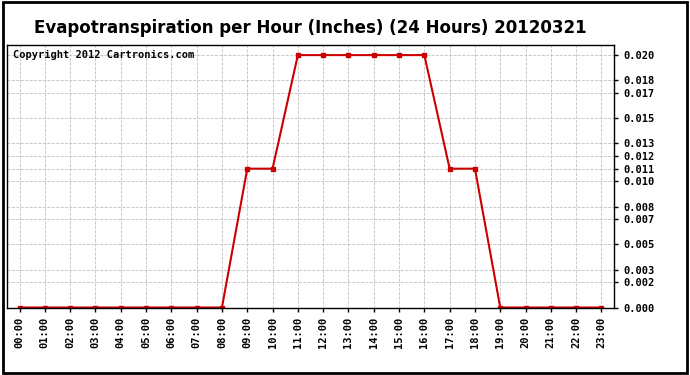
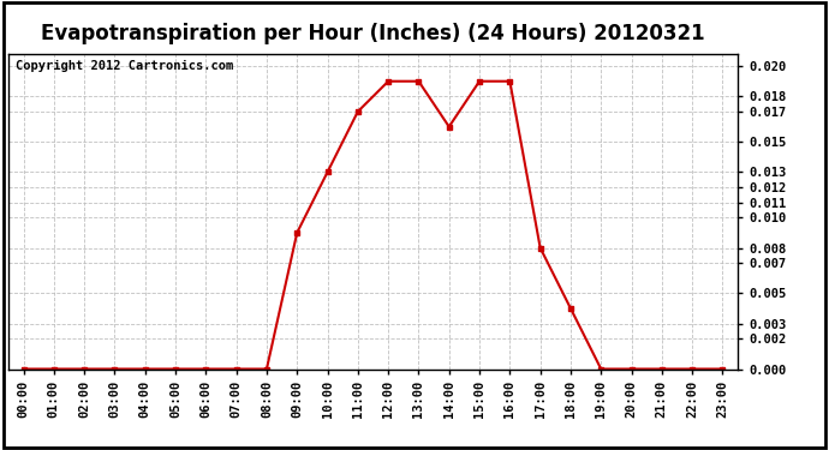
09:00: 0.011 -> 0.009
10:00: 0.011 -> 0.013
11:00: 0.020 -> 0.017
12:00: 0.020 -> 0.019
13:00: 0.020 -> 0.019
14:00: 0.020 -> 0.016
15:00: 0.020 -> 0.019
16:00: 0.020 -> 0.019
17:00: 0.011 -> 0.008
18:00: 0.011 -> 0.004
